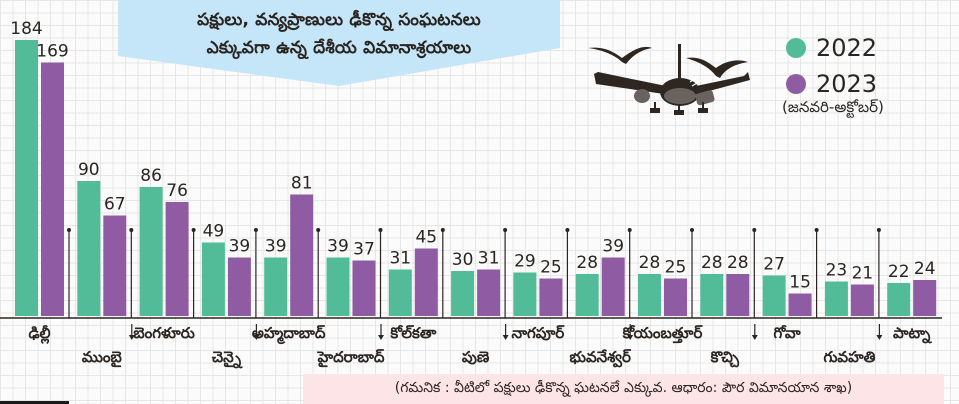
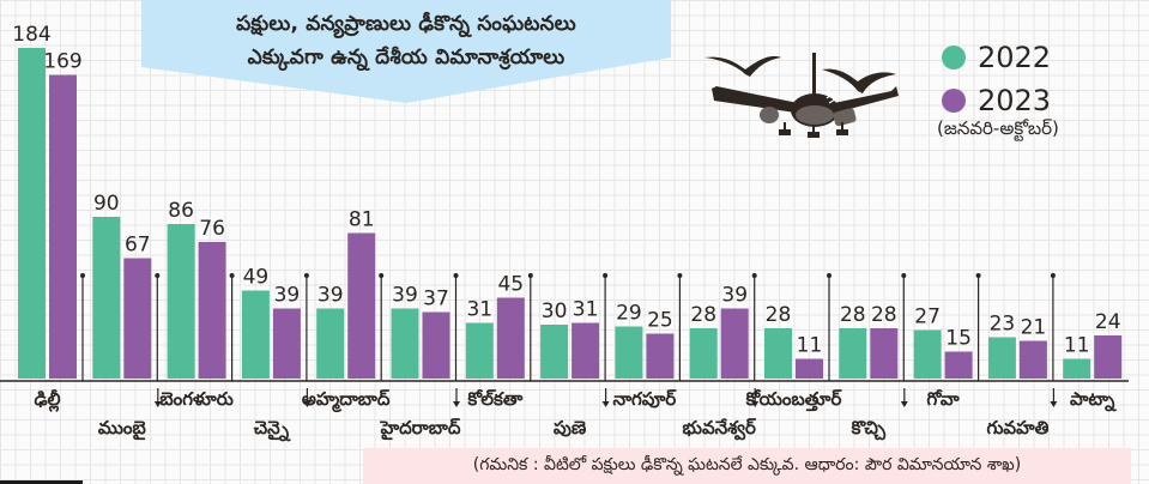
2023/కోయంబత్తూర్: 25 -> 11
2022/పాట్నా: 22 -> 11
